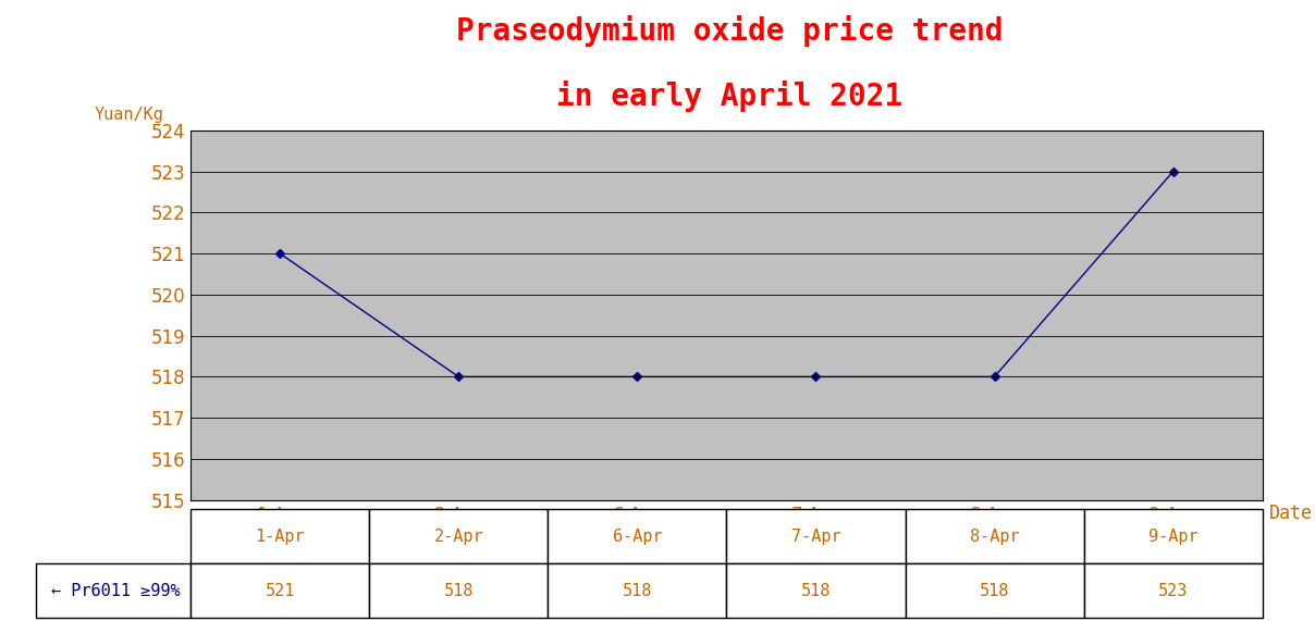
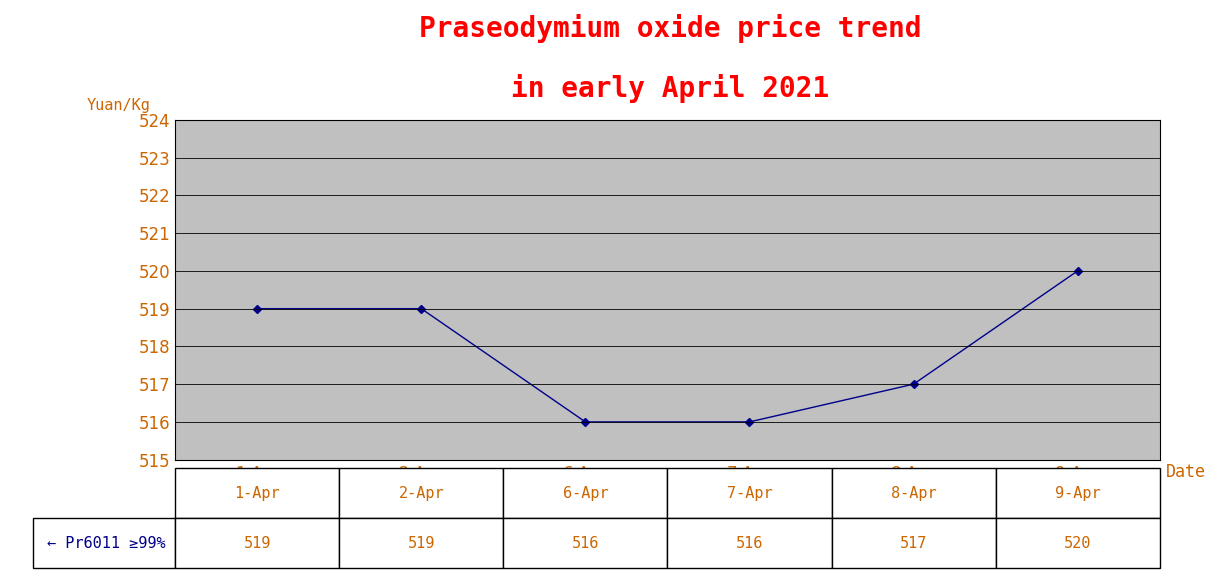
1-Apr: 521 -> 519
2-Apr: 518 -> 519
6-Apr: 518 -> 516
7-Apr: 518 -> 516
8-Apr: 518 -> 517
9-Apr: 523 -> 520
